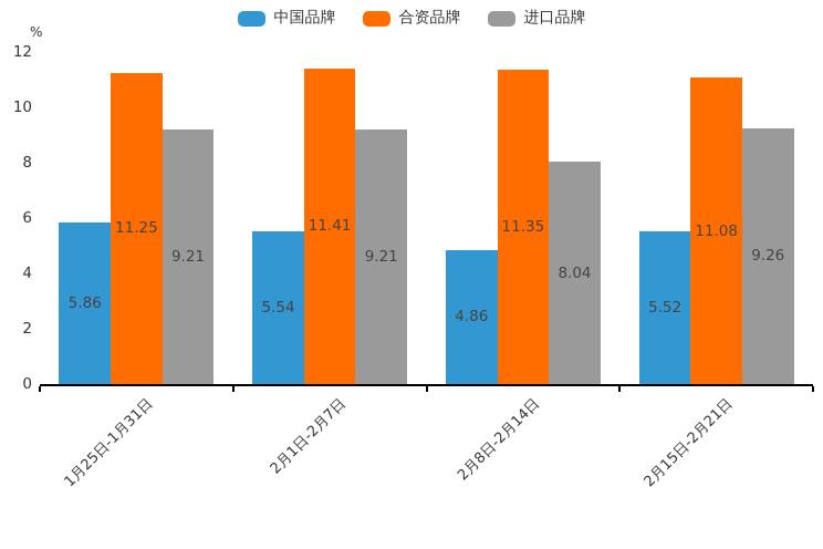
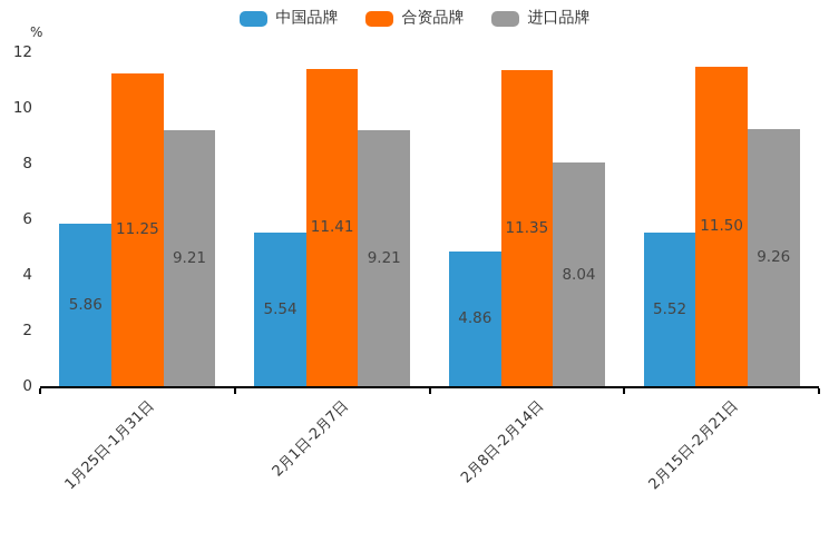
合资品牌/2月15日-2月21日: 11.08 -> 11.50
